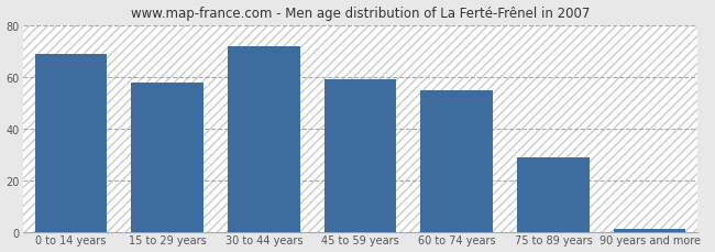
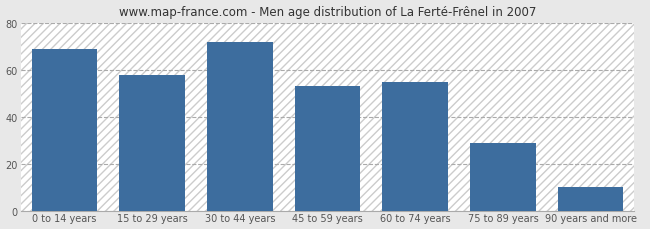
45 to 59 years: 59 -> 53
90 years and more: 1 -> 10
